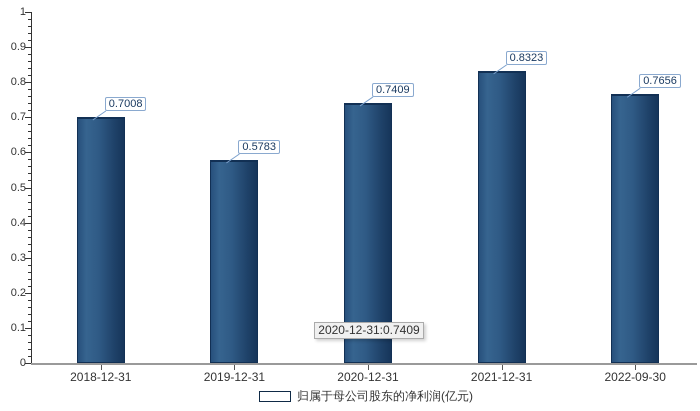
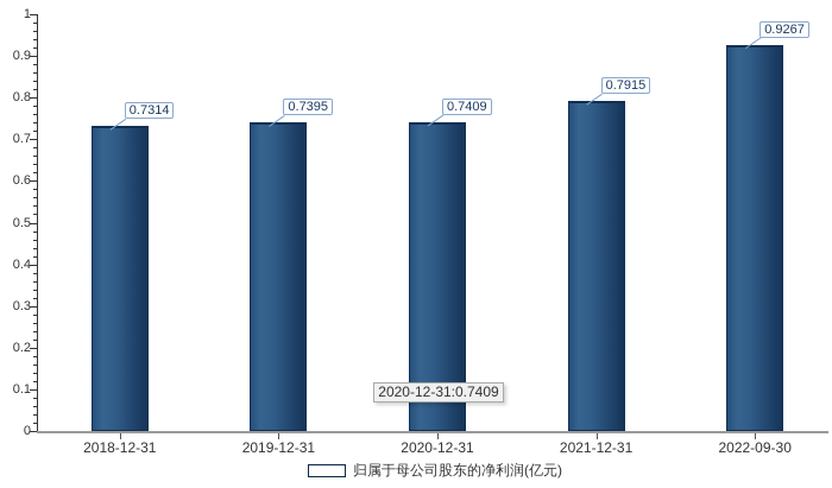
2018-12-31: 0.7008 -> 0.7314
2019-12-31: 0.5783 -> 0.7395
2021-12-31: 0.8323 -> 0.7915
2022-09-30: 0.7656 -> 0.9267
